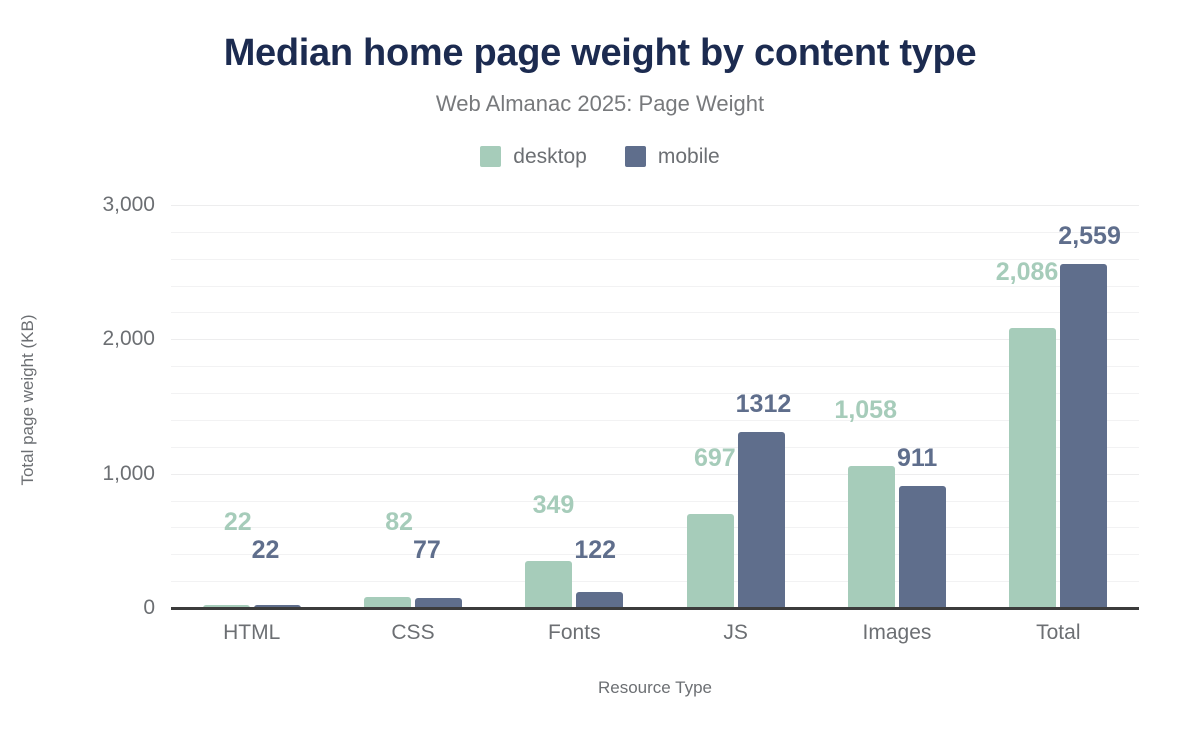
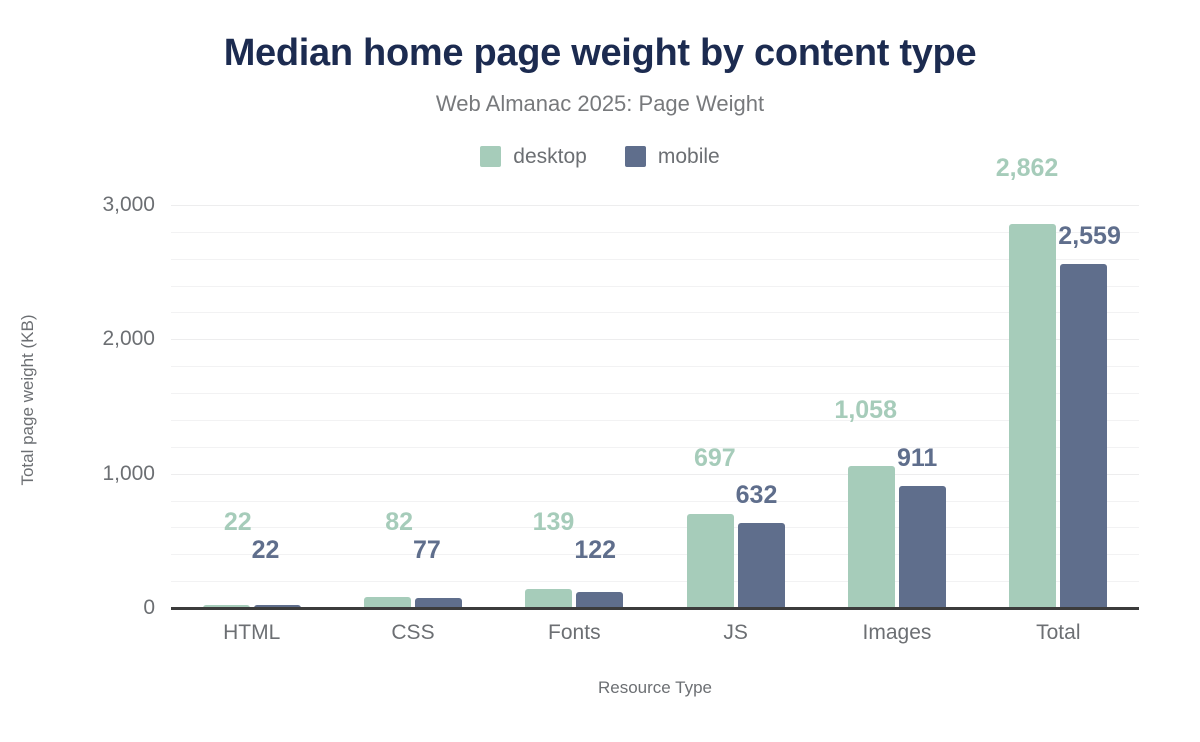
desktop/Fonts: 349 -> 139
mobile/JS: 1312 -> 632
desktop/Total: 2,086 -> 2,862
